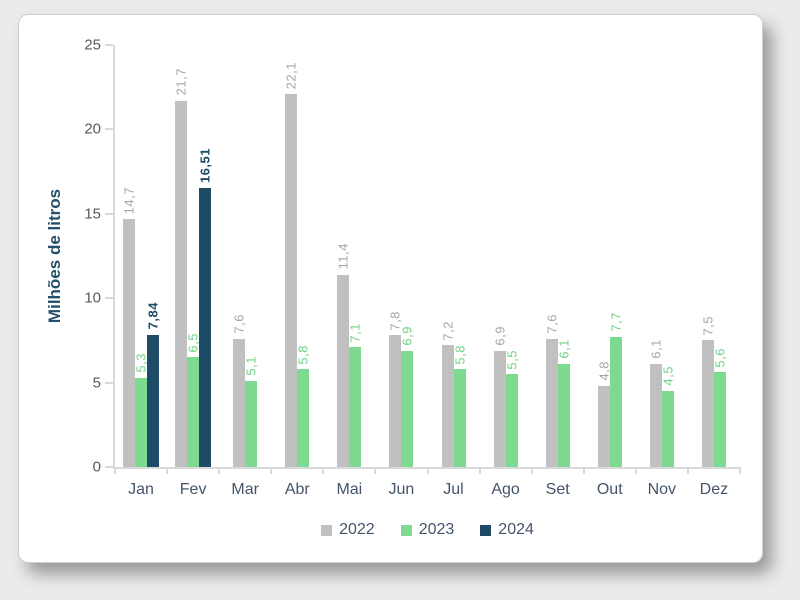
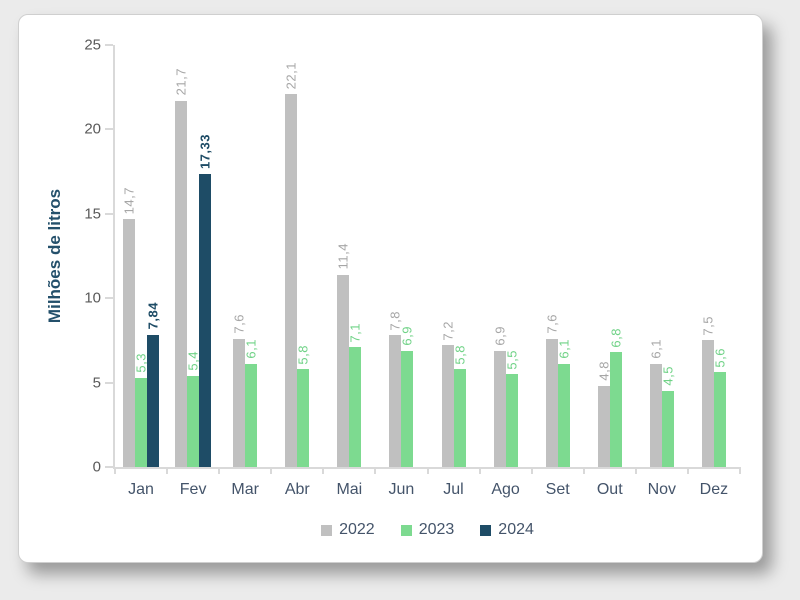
2023/Fev: 6,5 -> 5,4
2024/Fev: 16,51 -> 17,33
2023/Mar: 5,1 -> 6,1
2023/Out: 7,7 -> 6,8
